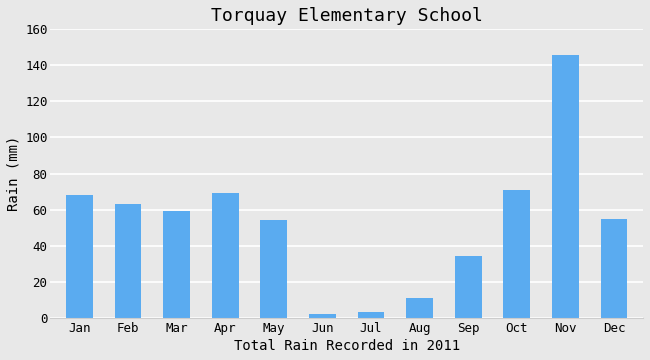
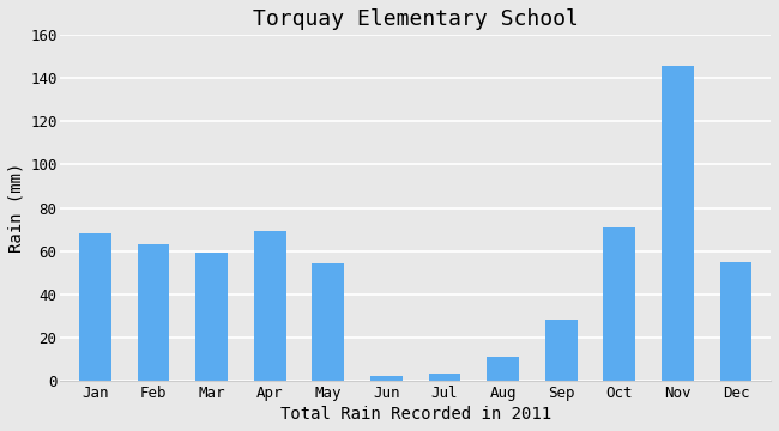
Sep: 34 -> 28
